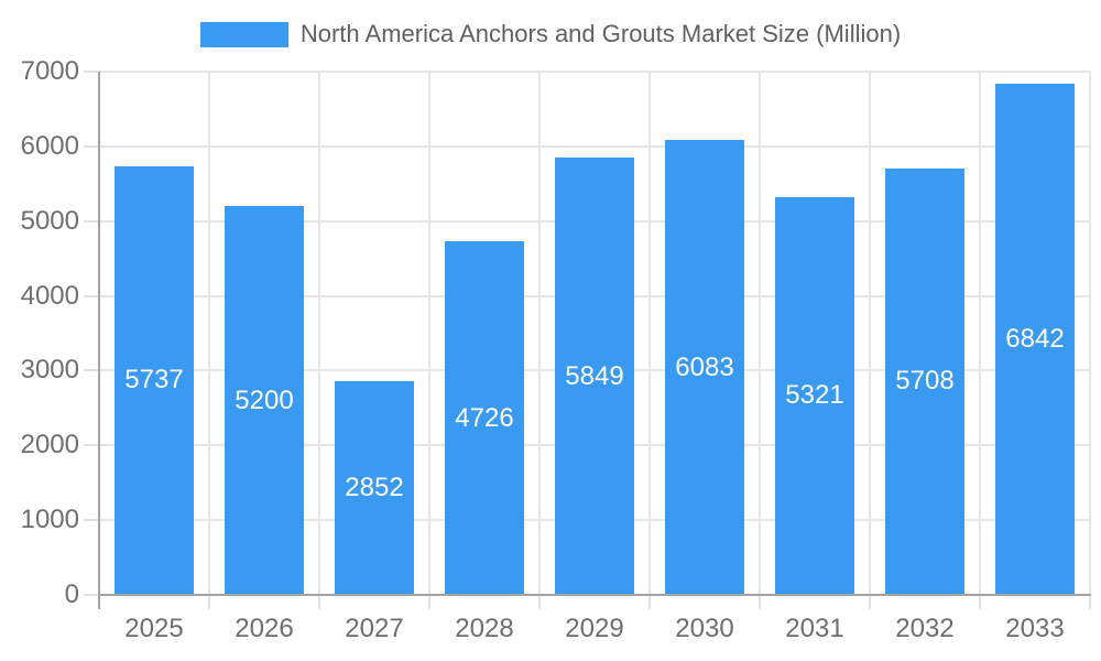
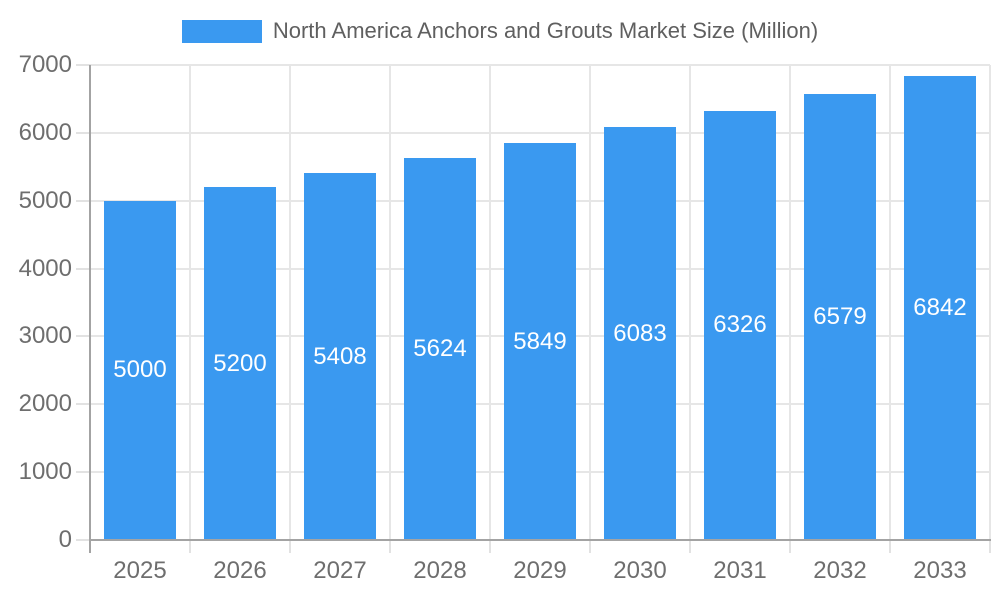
2025: 5737 -> 5000
2027: 2852 -> 5408
2028: 4726 -> 5624
2031: 5321 -> 6326
2032: 5708 -> 6579
